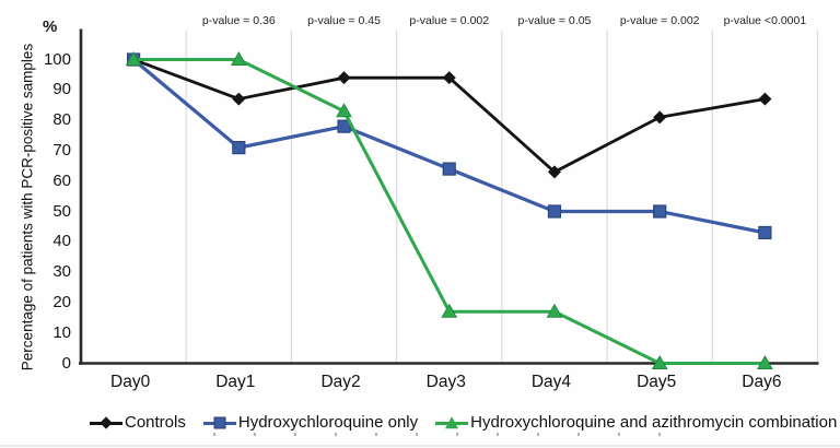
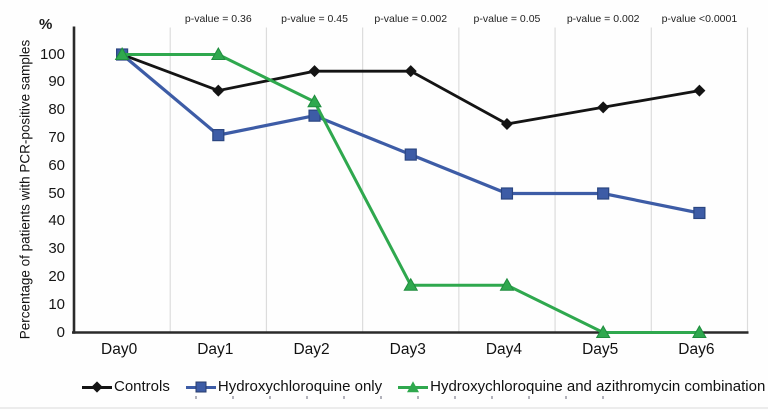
Controls/Day4: 63 -> 75
